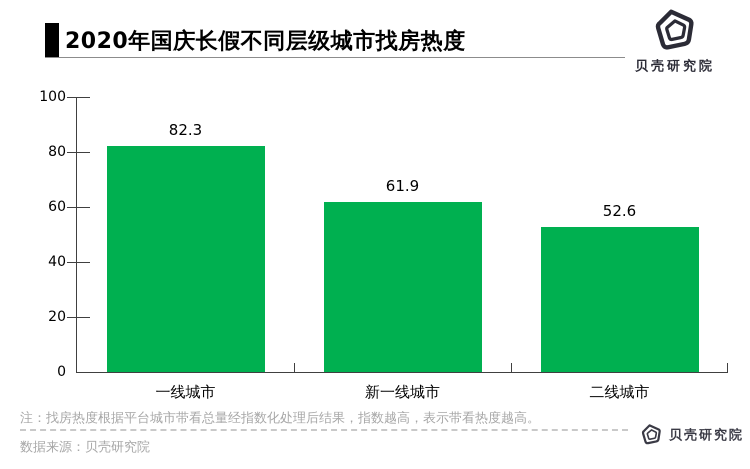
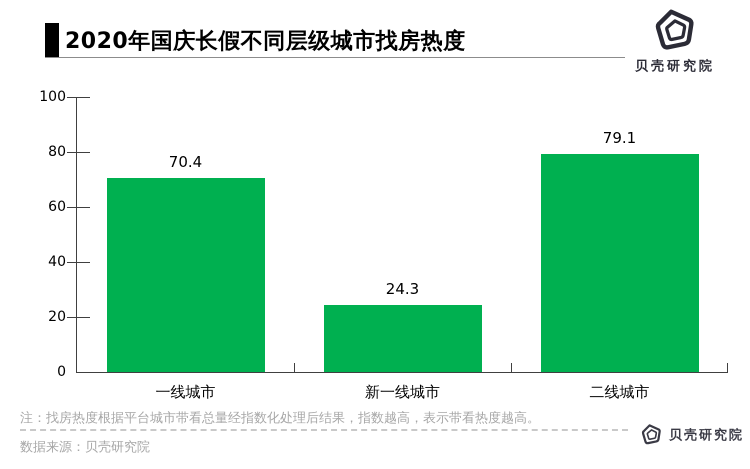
一线城市: 82.3 -> 70.4
新一线城市: 61.9 -> 24.3
二线城市: 52.6 -> 79.1
